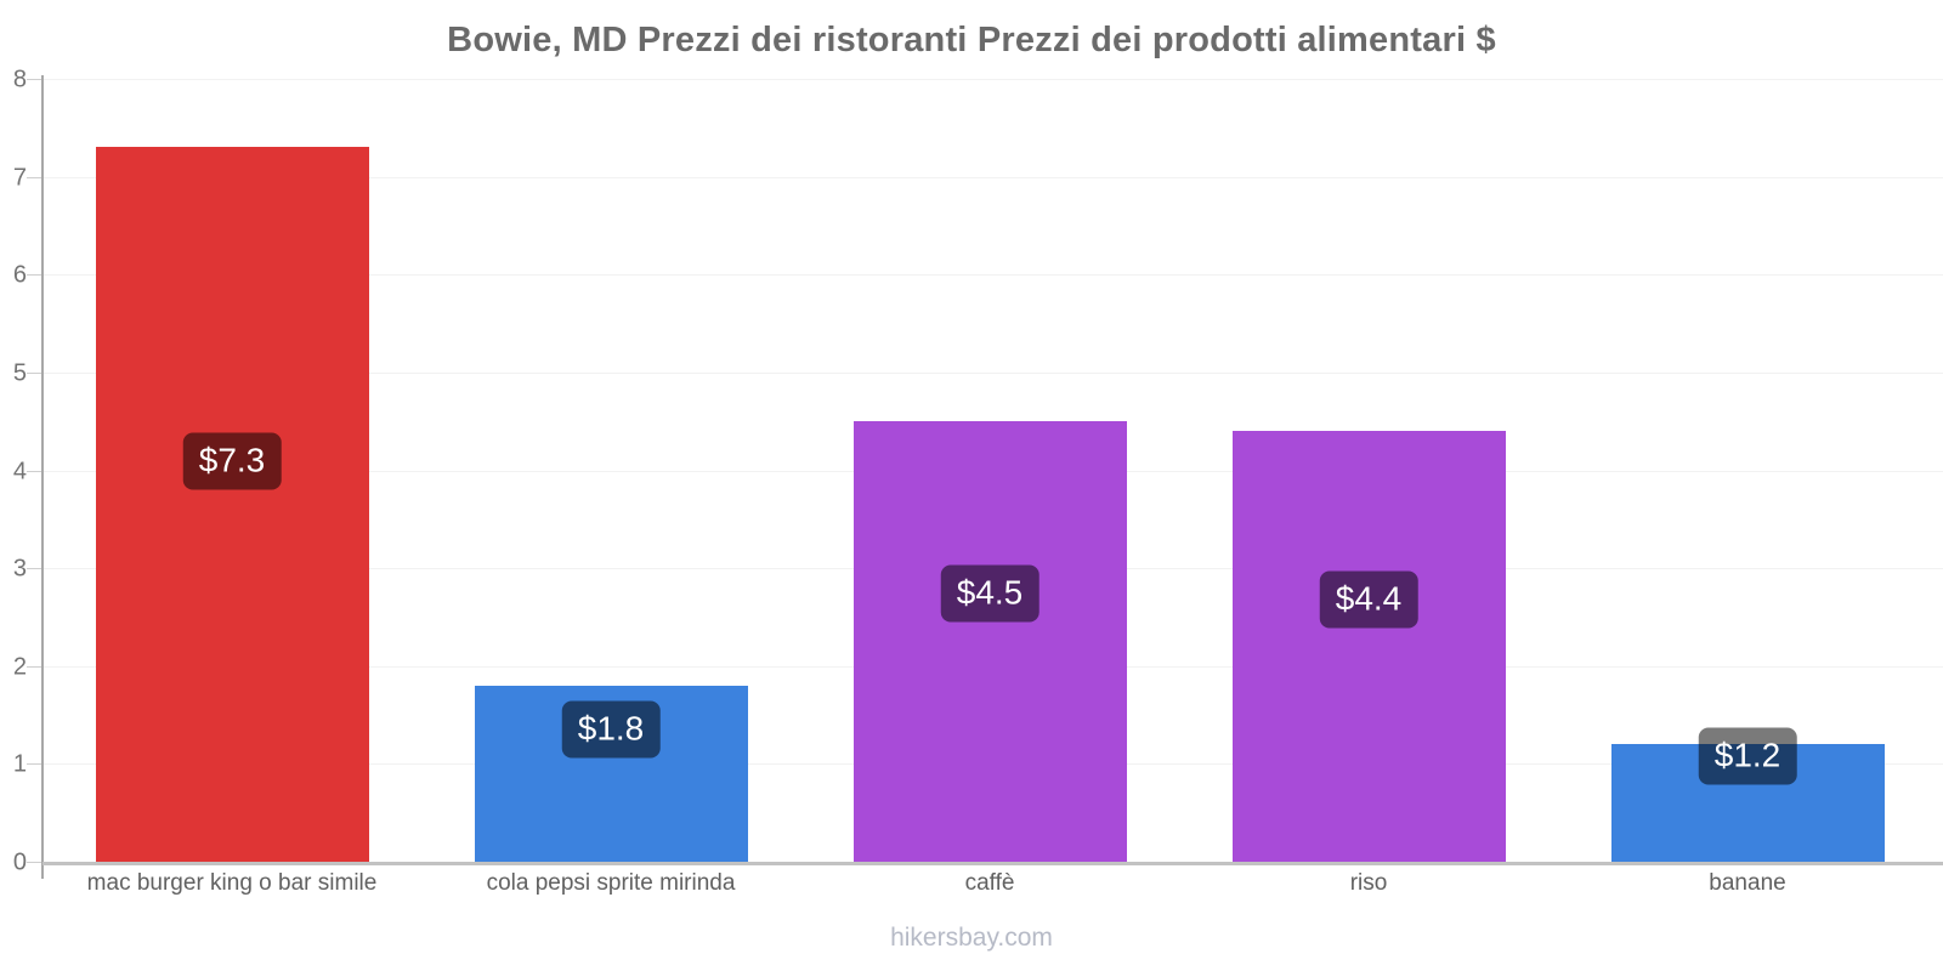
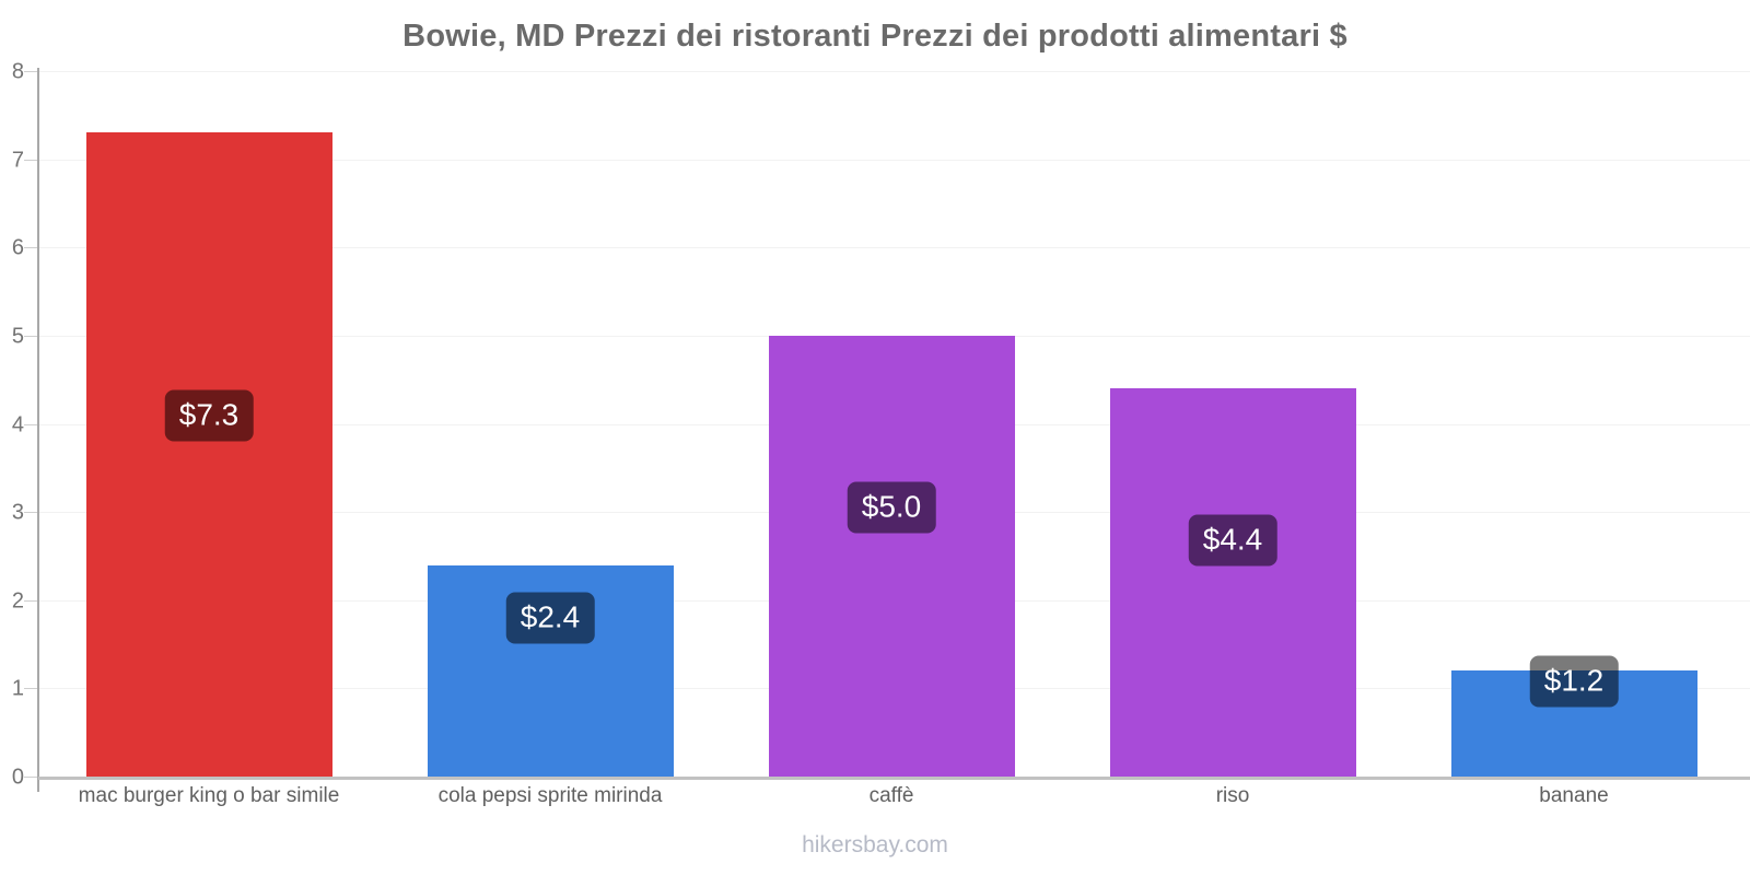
cola pepsi sprite mirinda: $1.8 -> $2.4
caffè: $4.5 -> $5.0
